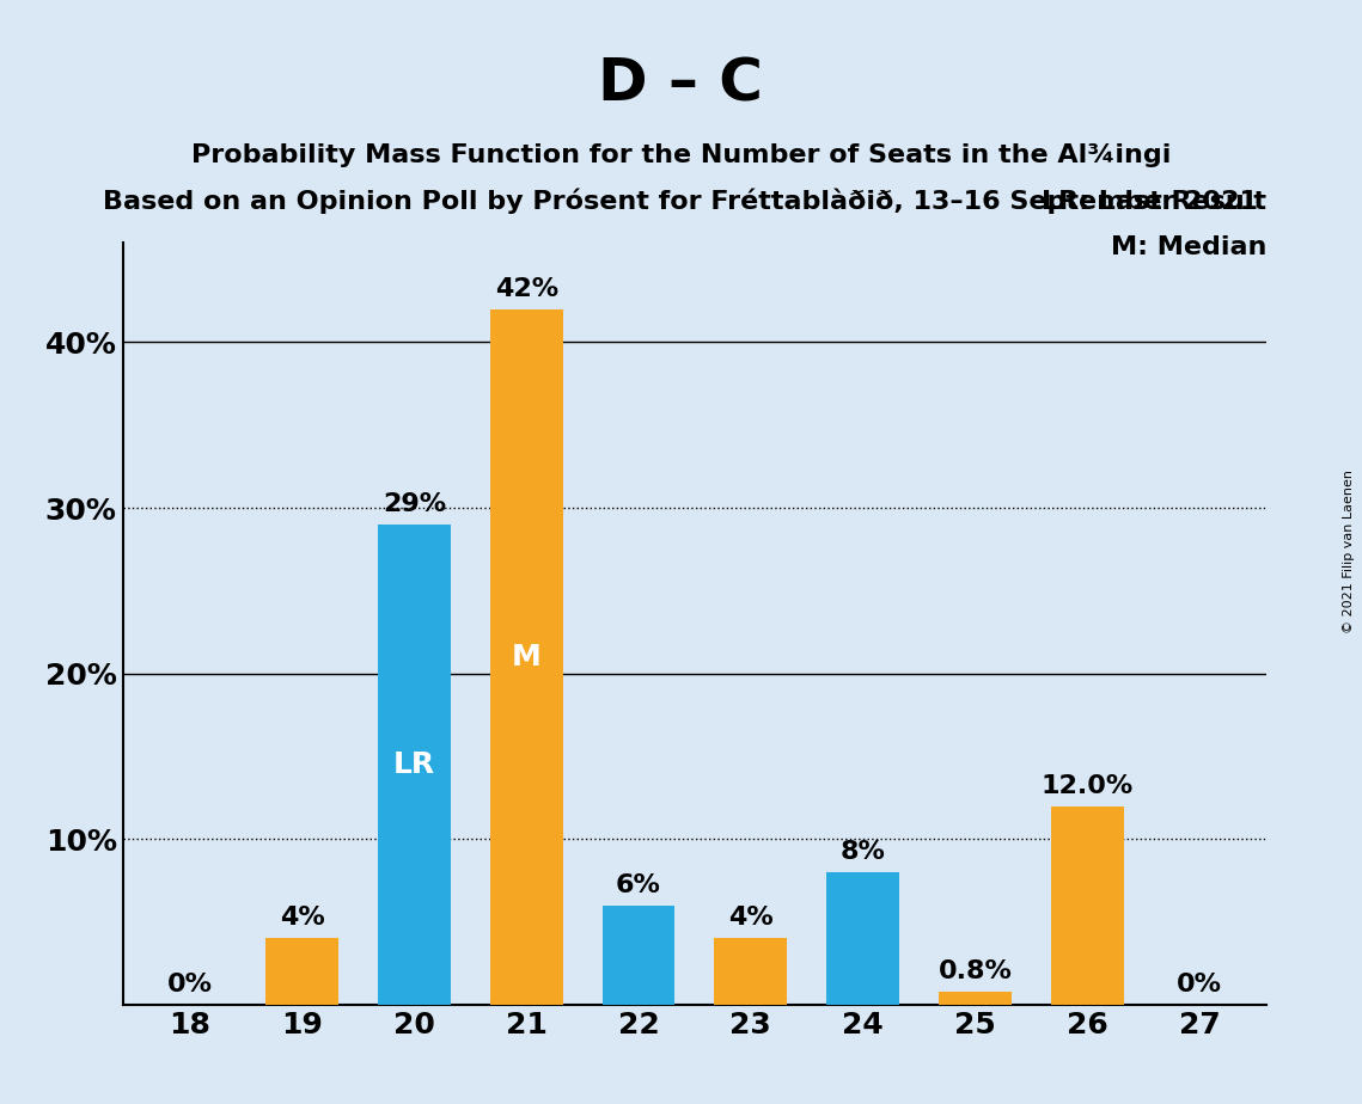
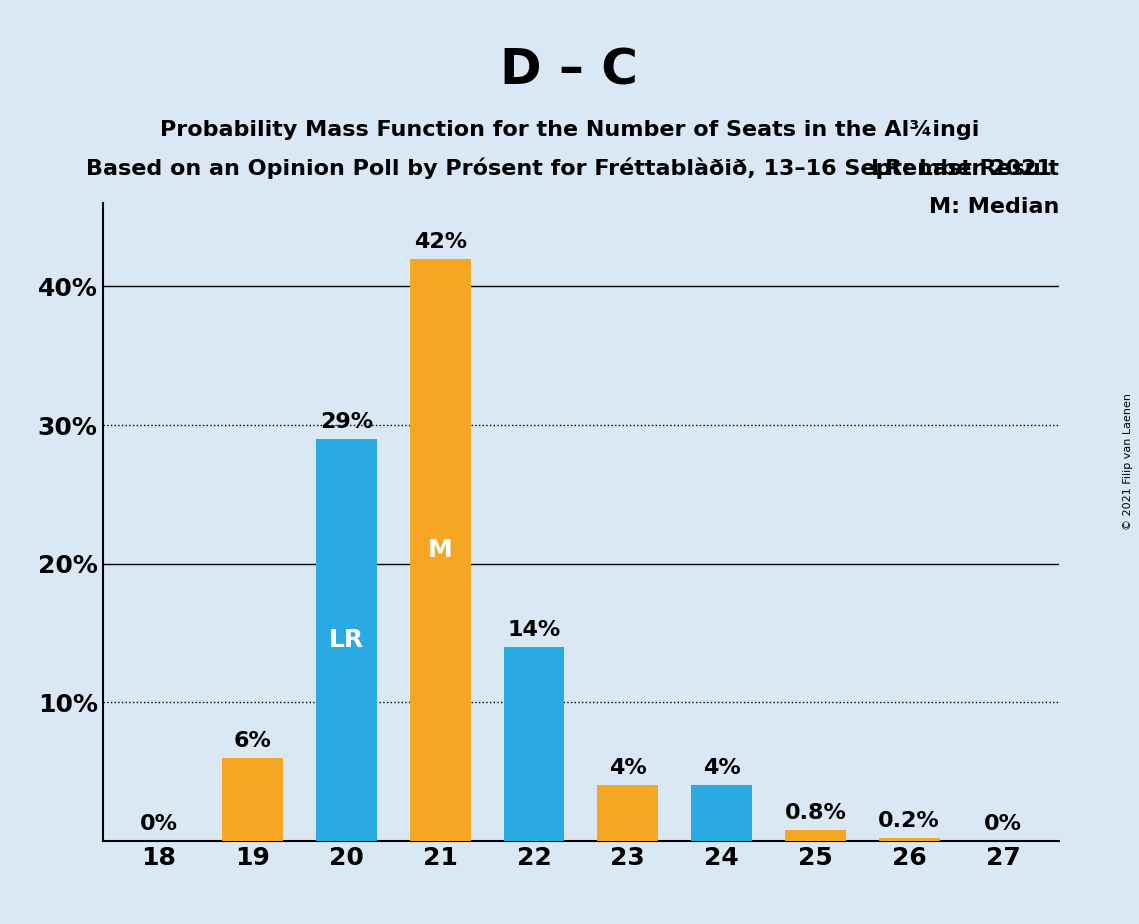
19: 4% -> 6%
22: 6% -> 14%
24: 8% -> 4%
26: 12.0% -> 0.2%
